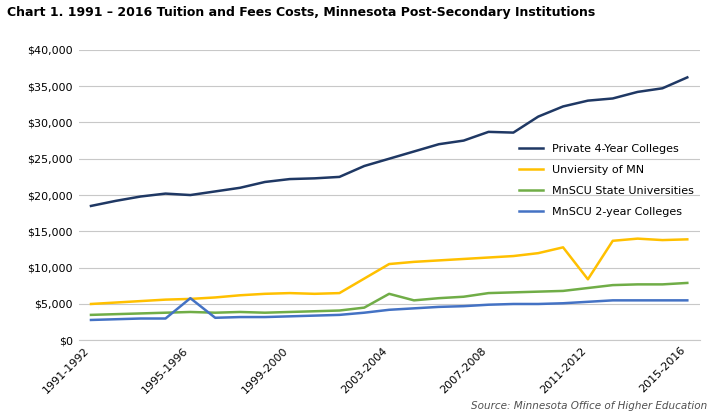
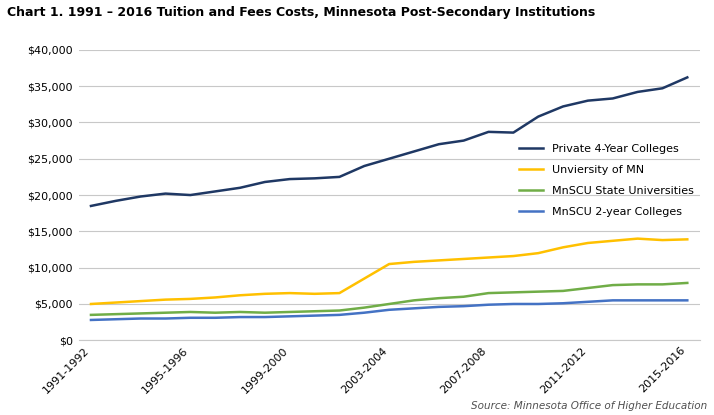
MnSCU 2-year Colleges/1995-1996: $5,800 -> $3,100
MnSCU State Universities/2003-2004: $6,400 -> $5,000
Unviersity of MN/2011-2012: $8,400 -> $13,400
